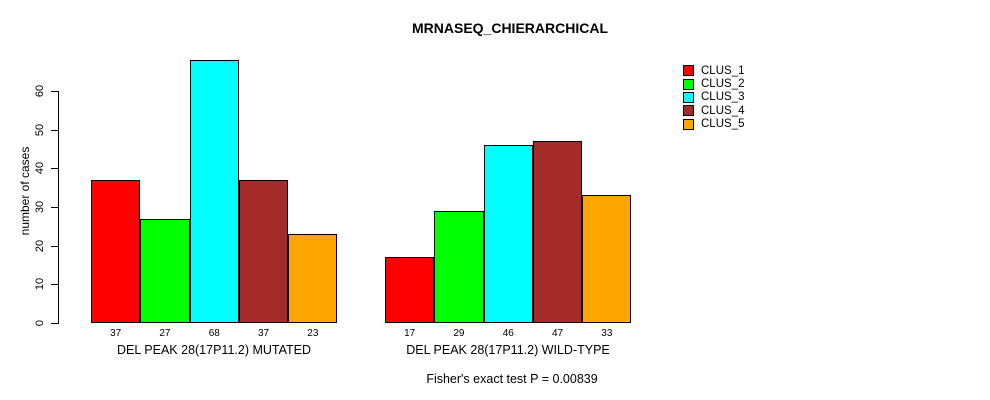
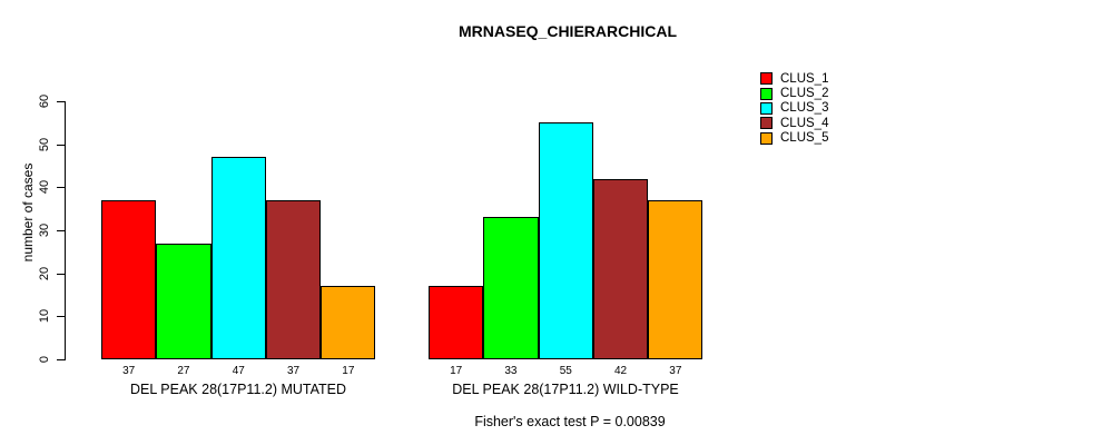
CLUS_3/DEL PEAK 28(17P11.2) MUTATED: 68 -> 47
CLUS_5/DEL PEAK 28(17P11.2) MUTATED: 23 -> 17
CLUS_2/DEL PEAK 28(17P11.2) WILD-TYPE: 29 -> 33
CLUS_3/DEL PEAK 28(17P11.2) WILD-TYPE: 46 -> 55
CLUS_4/DEL PEAK 28(17P11.2) WILD-TYPE: 47 -> 42
CLUS_5/DEL PEAK 28(17P11.2) WILD-TYPE: 33 -> 37
